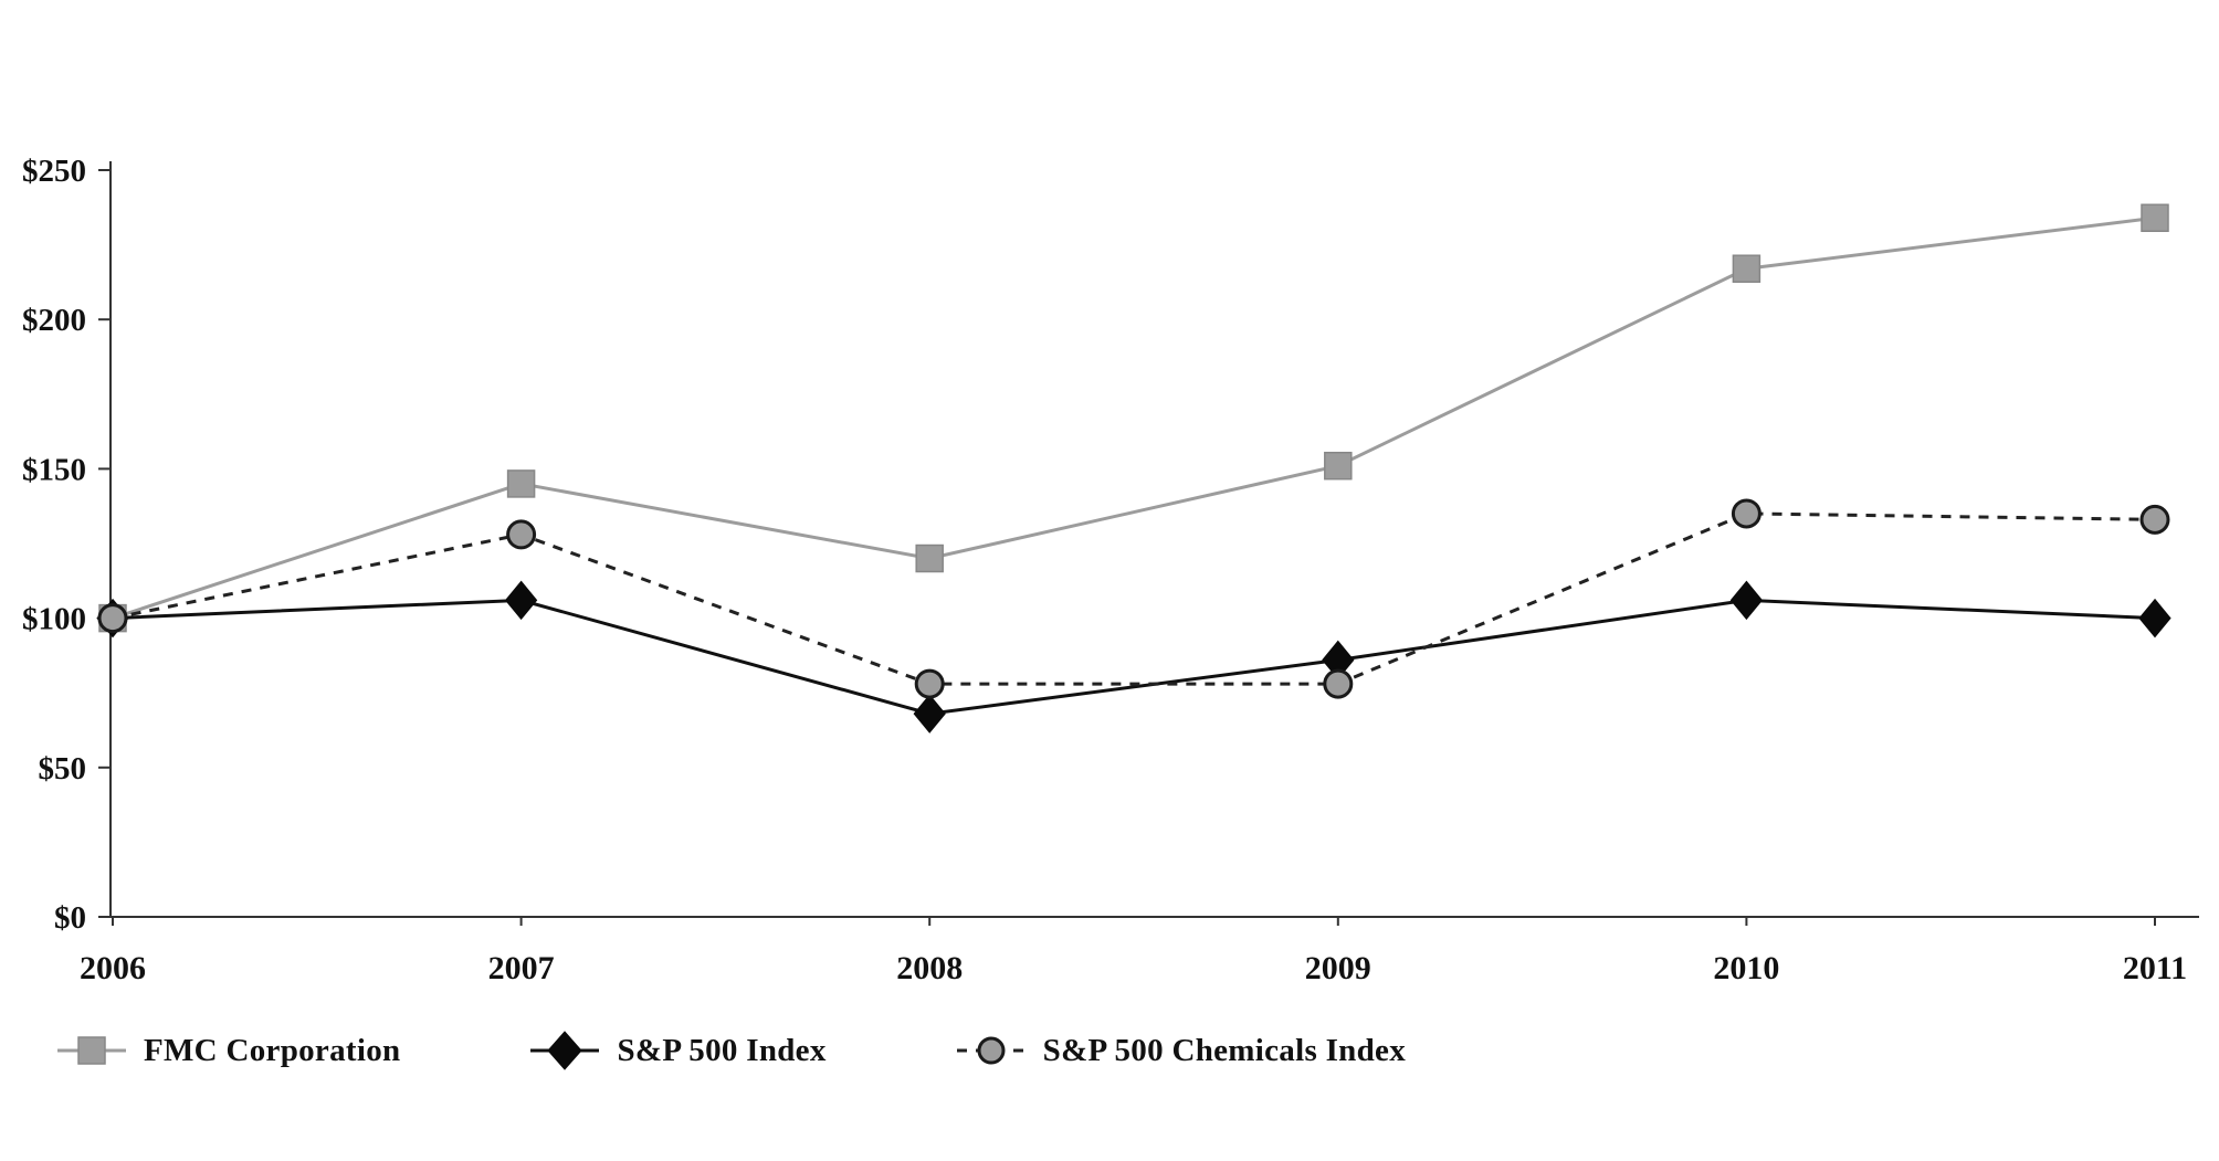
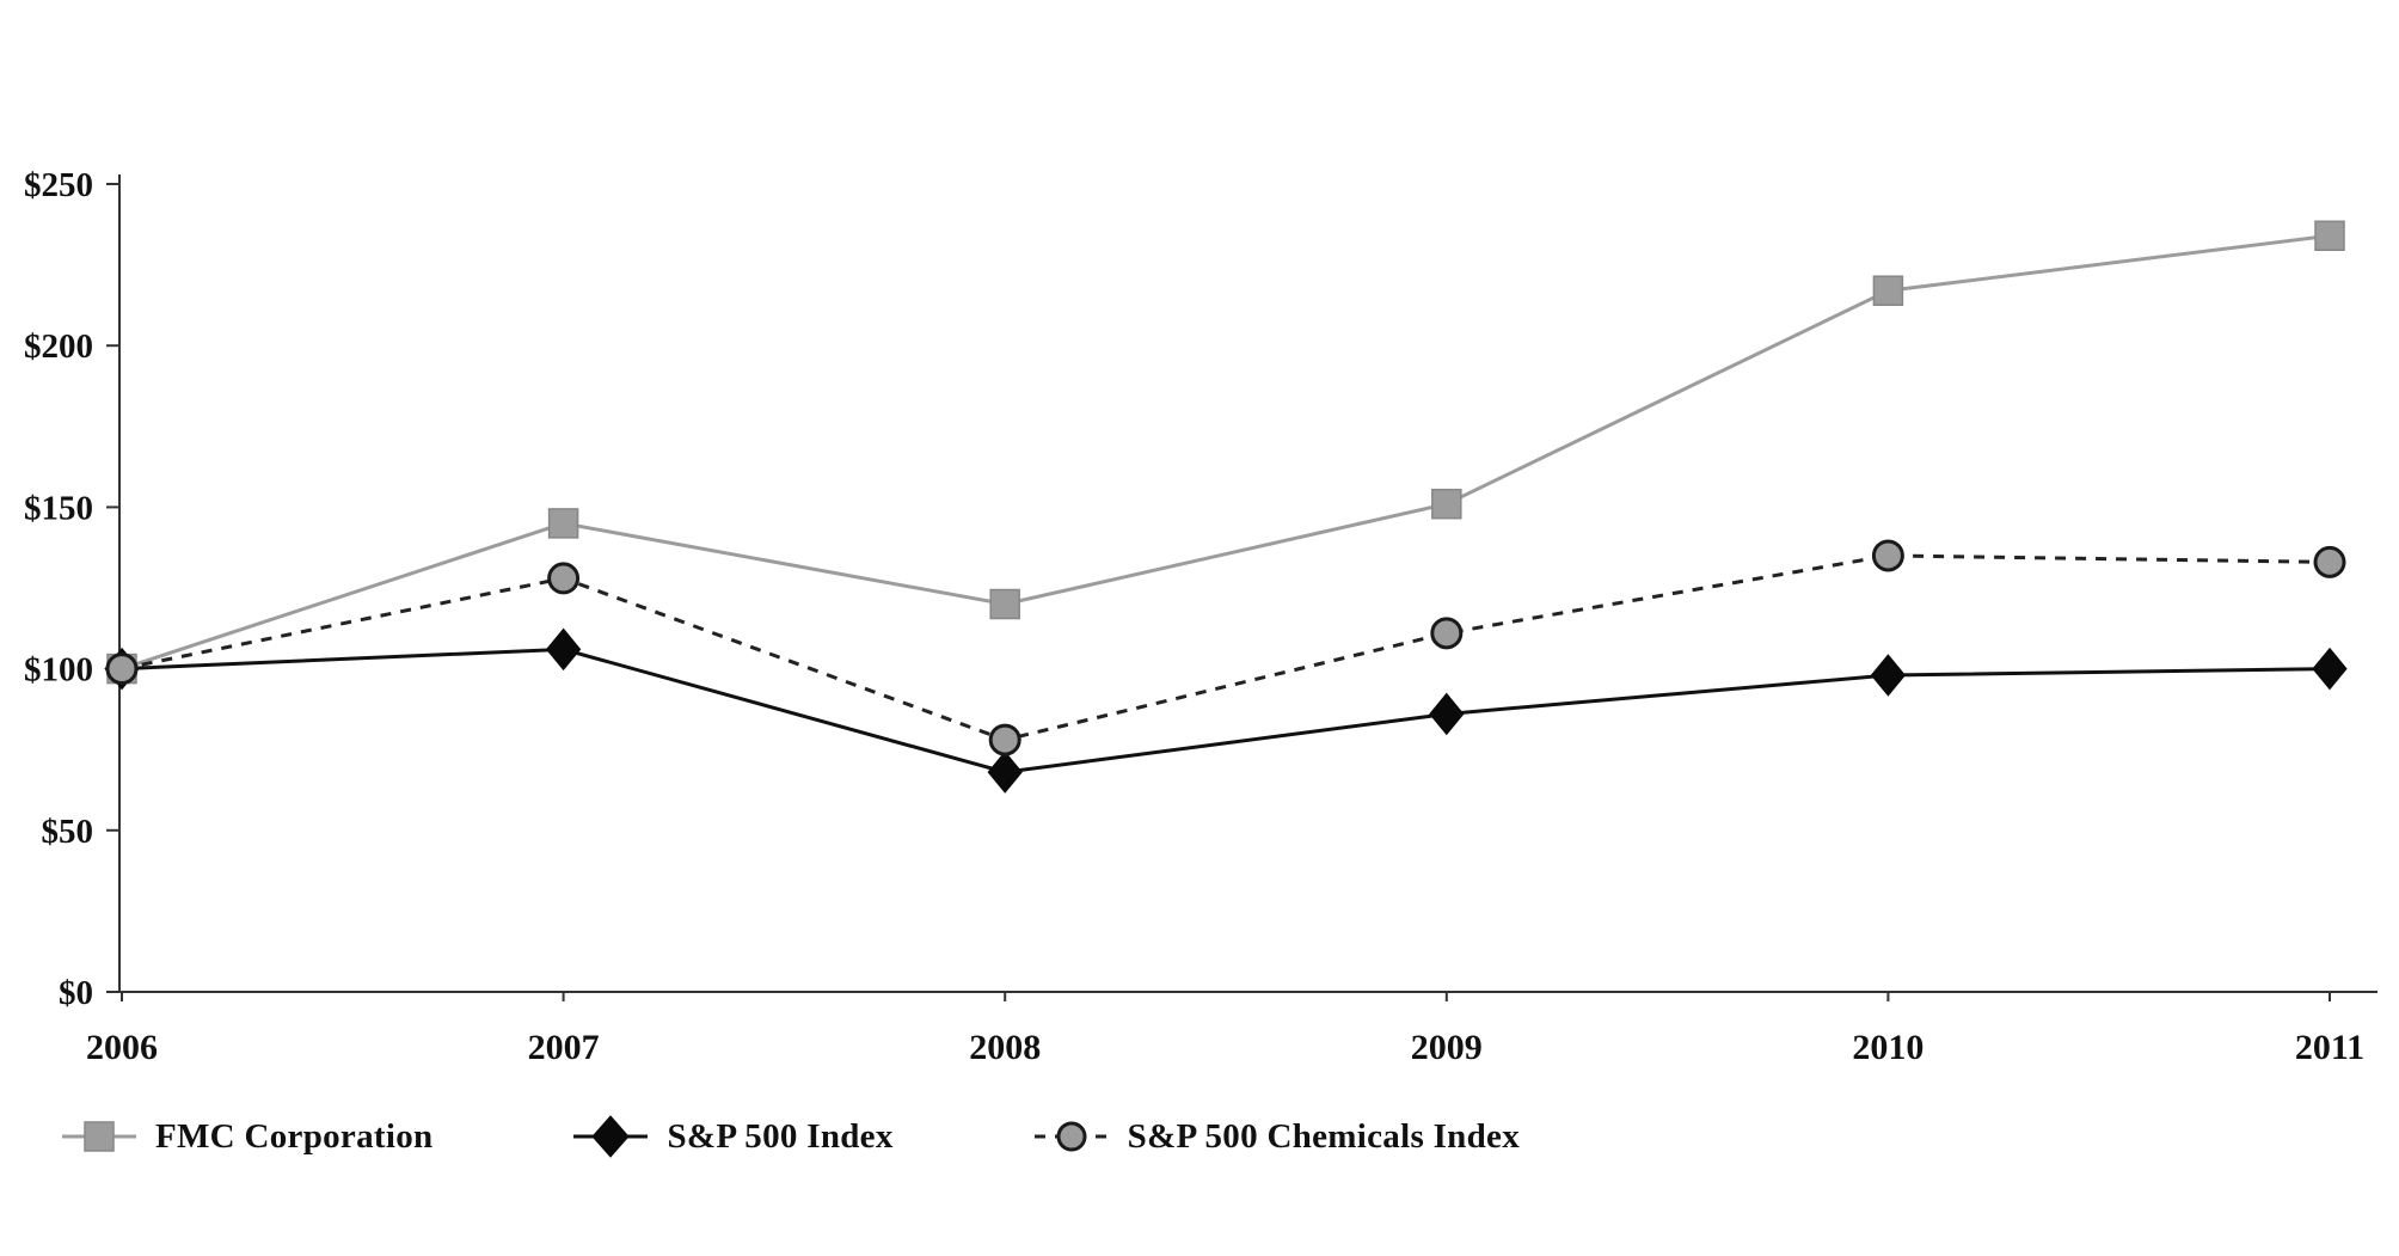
S&P 500 Chemicals Index/2009: $78 -> $111
S&P 500 Index/2010: $106 -> $98
